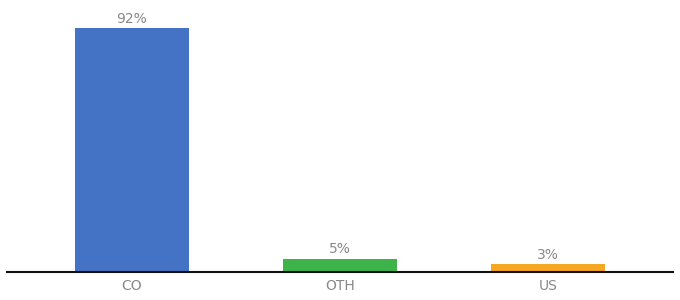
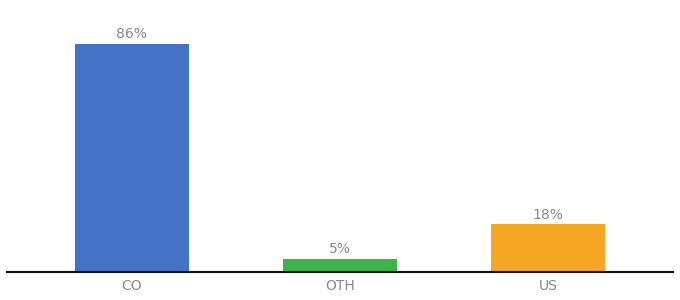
CO: 92% -> 86%
US: 3% -> 18%
